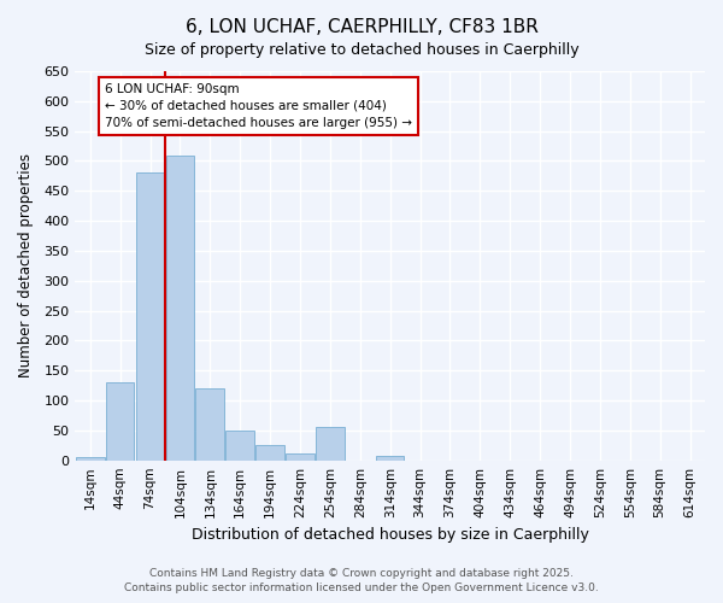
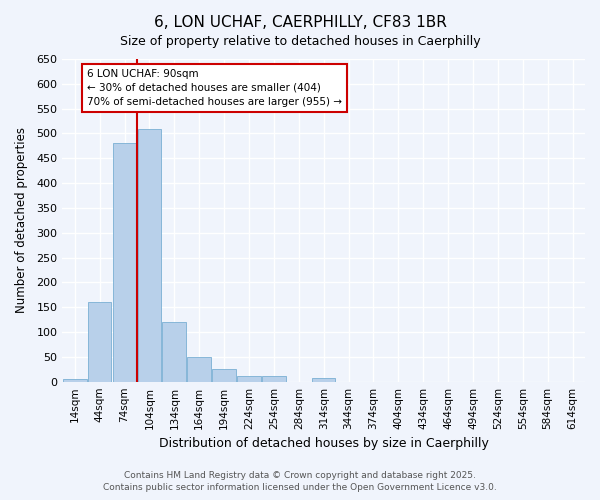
44sqm: 130 -> 160
254sqm: 55 -> 12
